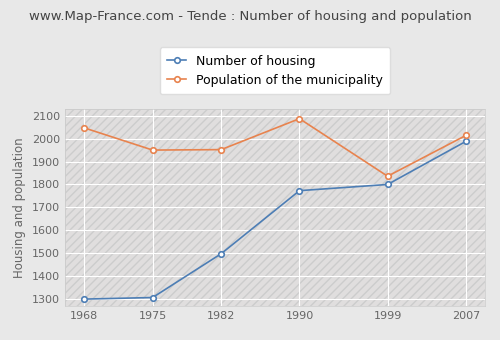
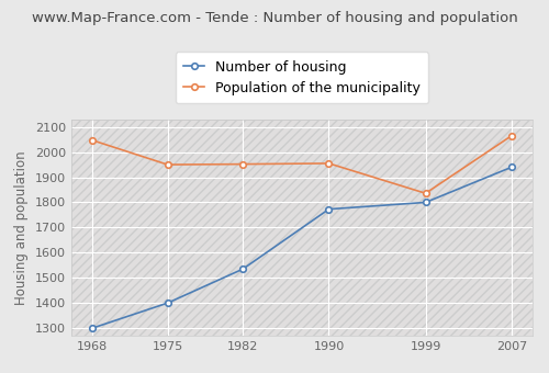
Number of housing/1975: 1307 -> 1400
Number of housing/1982: 1498 -> 1535
Population of the municipality/1990: 2087 -> 1955
Number of housing/2007: 1988 -> 1940
Population of the municipality/2007: 2014 -> 2065
